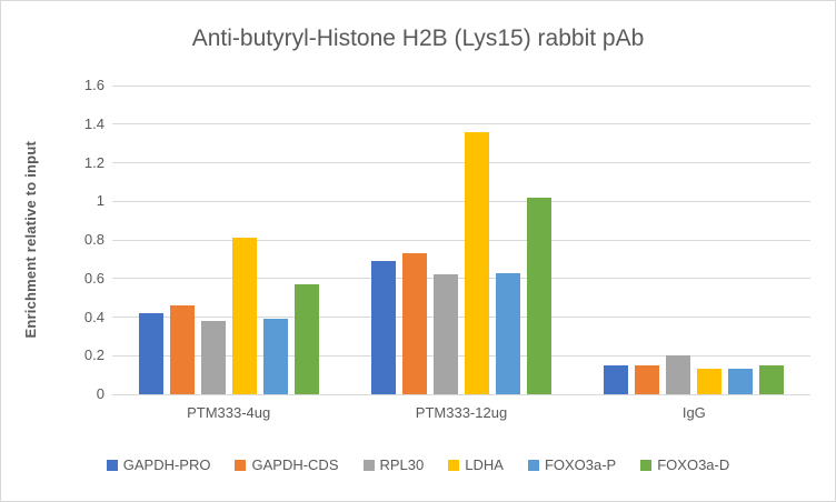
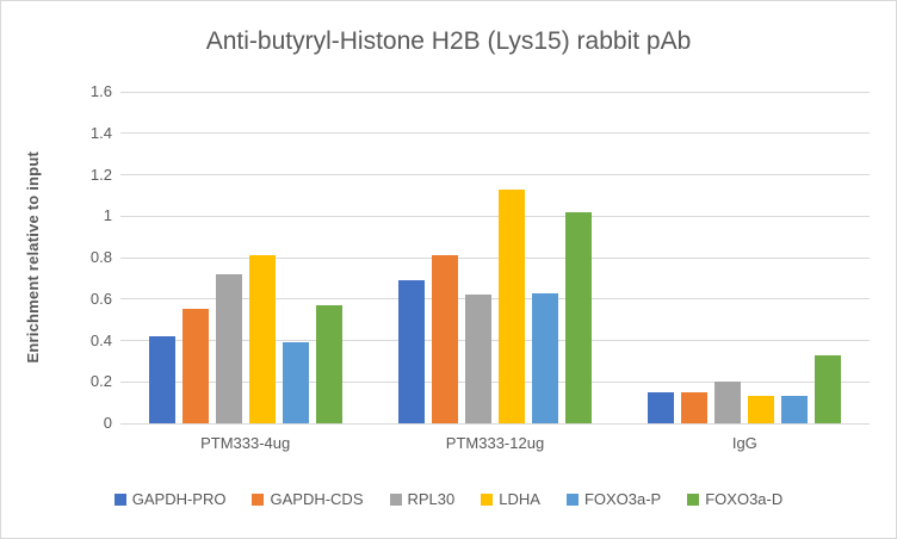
GAPDH-CDS/PTM333-4ug: 0.46 -> 0.55
RPL30/PTM333-4ug: 0.38 -> 0.72
GAPDH-CDS/PTM333-12ug: 0.73 -> 0.81
LDHA/PTM333-12ug: 1.36 -> 1.13
FOXO3a-D/IgG: 0.15 -> 0.33
